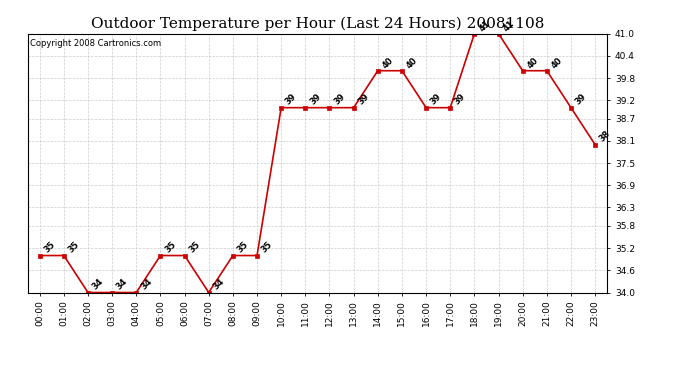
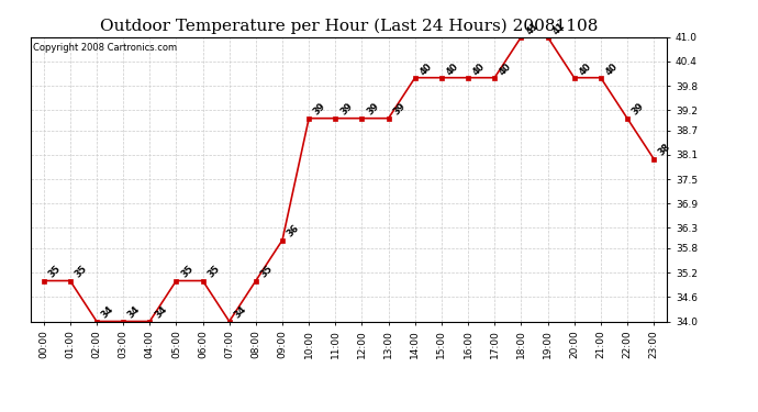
09:00: 35 -> 36
16:00: 39 -> 40
17:00: 39 -> 40
